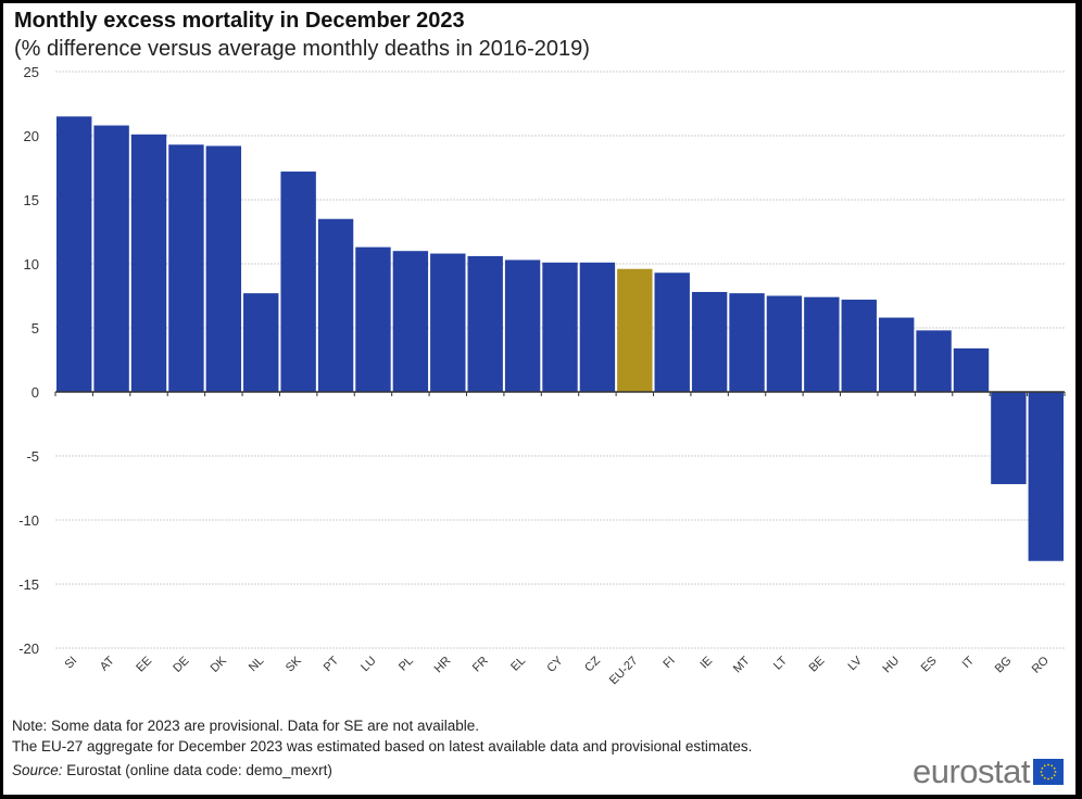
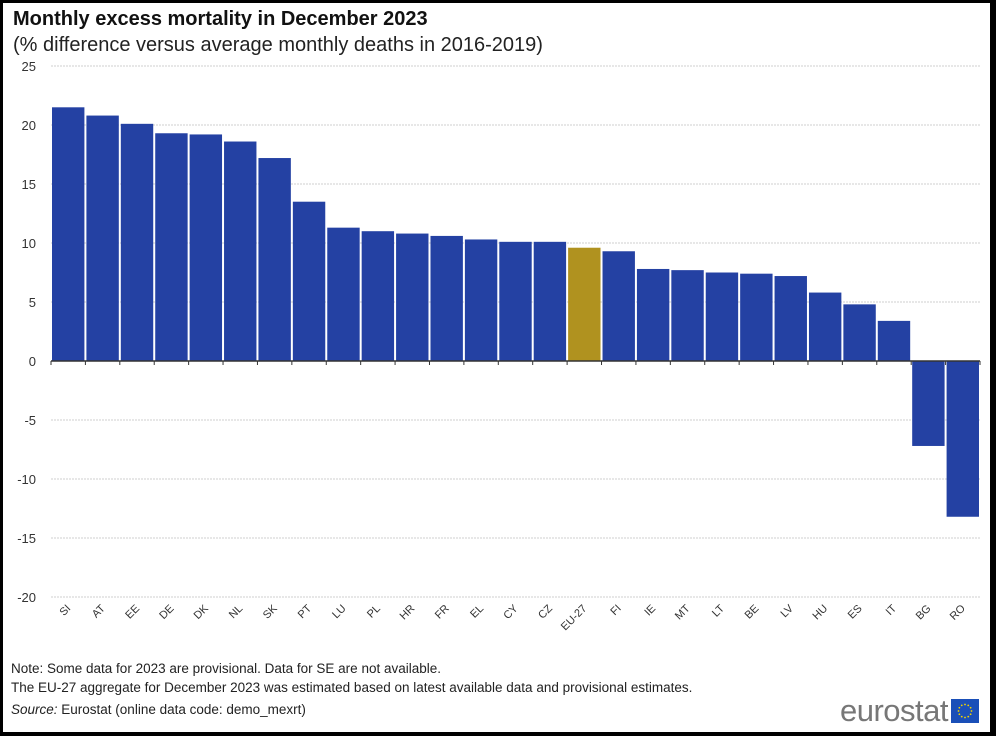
NL: 7.7 -> 18.6
